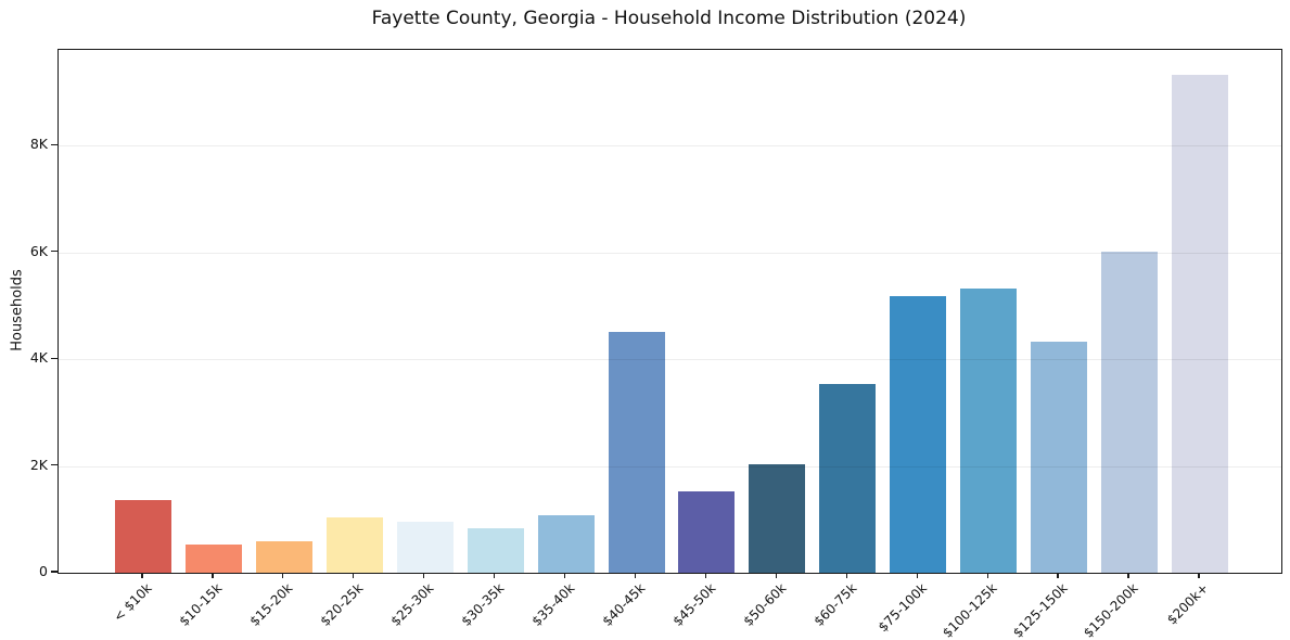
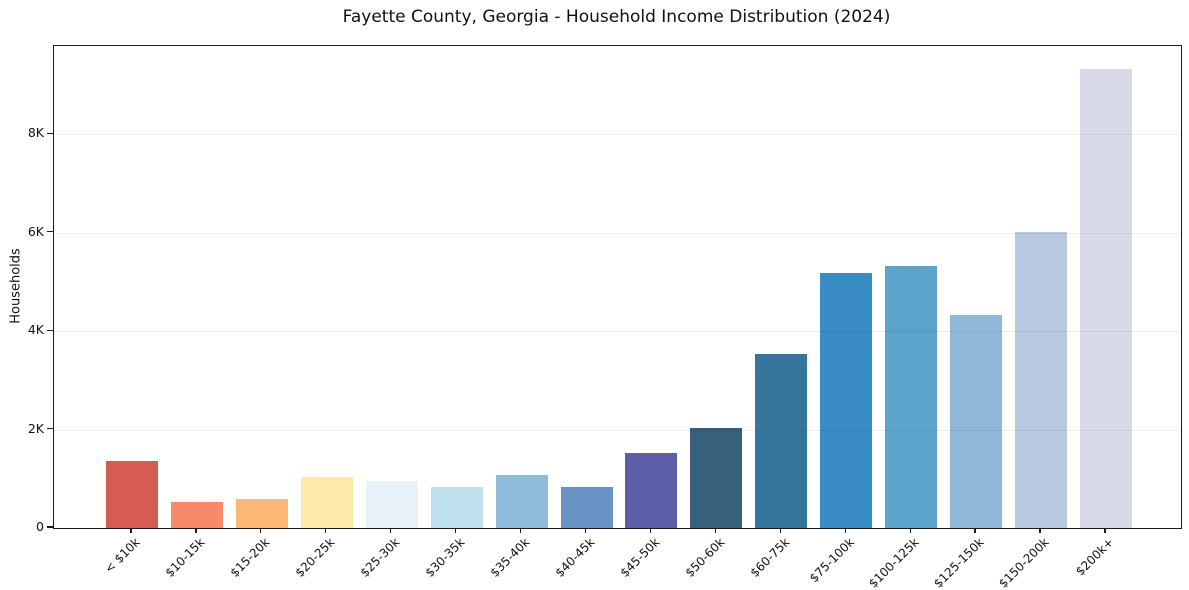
$40-45k: 4.5K -> 0.8K
